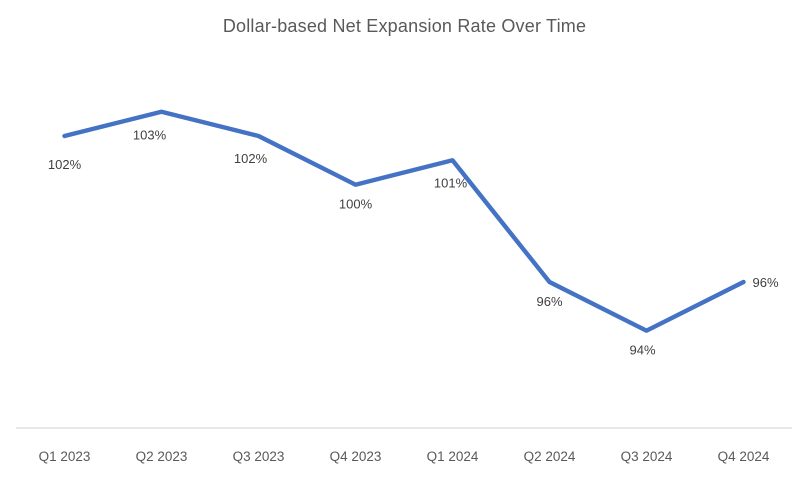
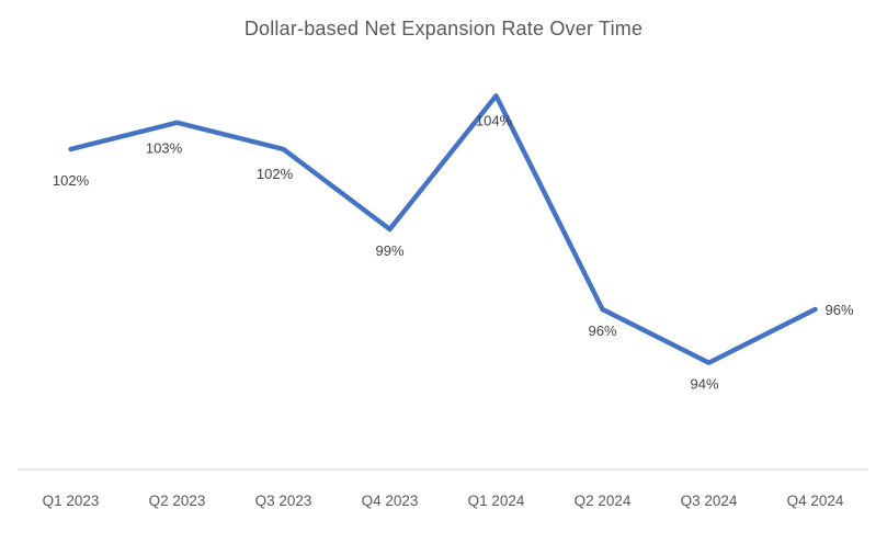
Q4 2023: 100% -> 99%
Q1 2024: 101% -> 104%
